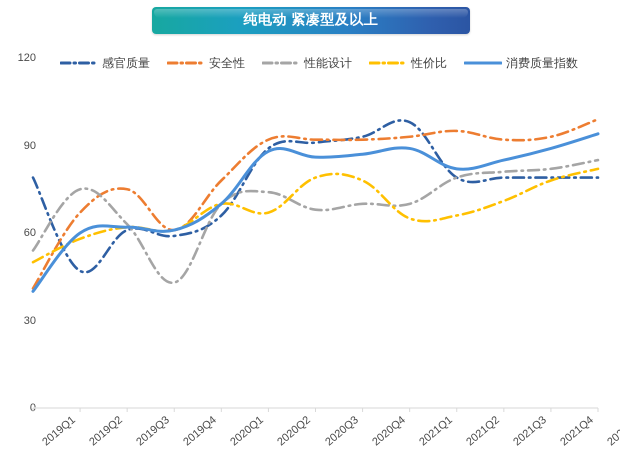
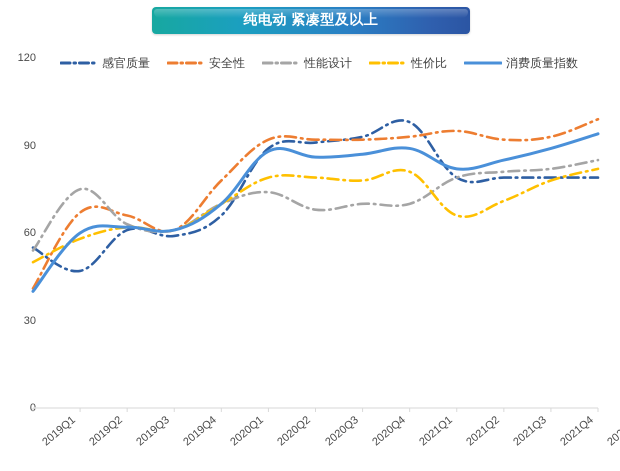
感官质量/2019Q1: 79 -> 55
安全性/2019Q3: 75 -> 66
性能设计/2019Q4: 43 -> 61
性价比/2020Q2: 67 -> 79
性价比/2021Q1: 65 -> 81
